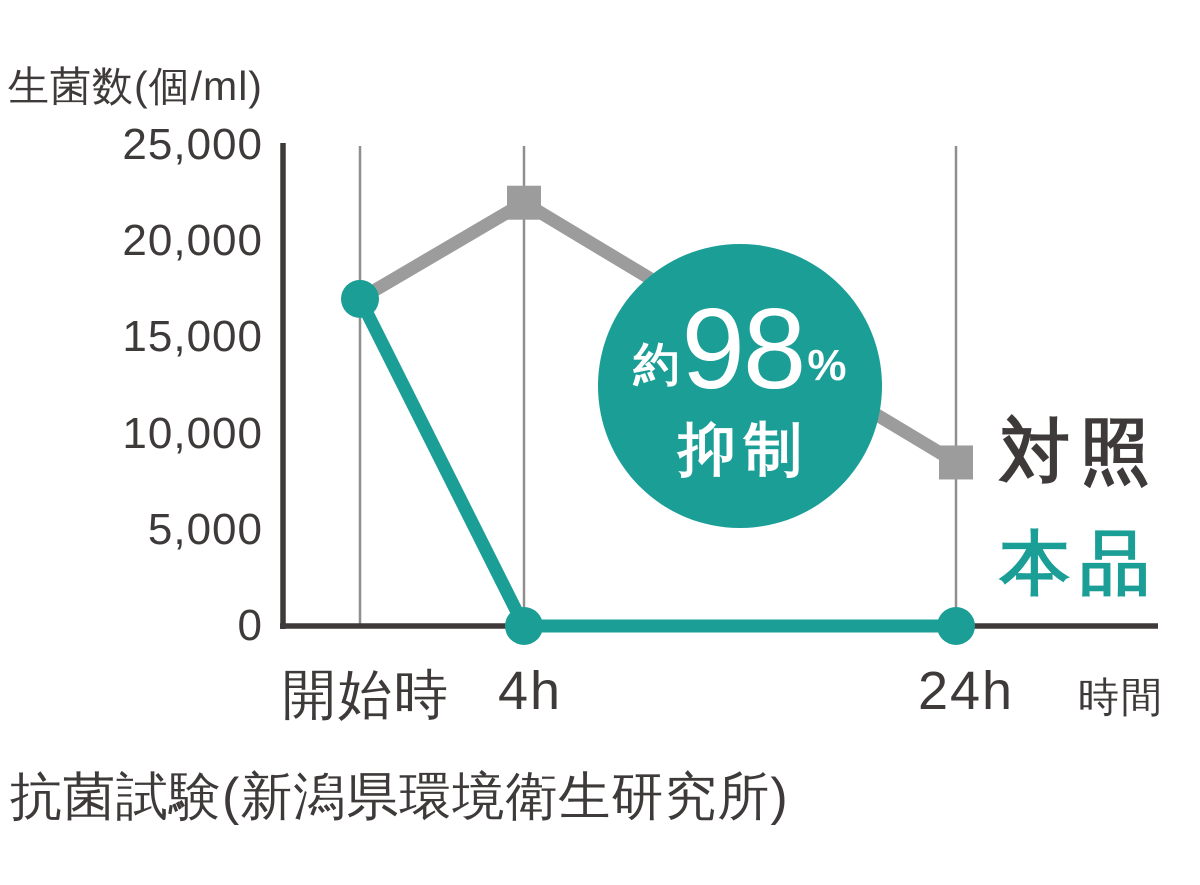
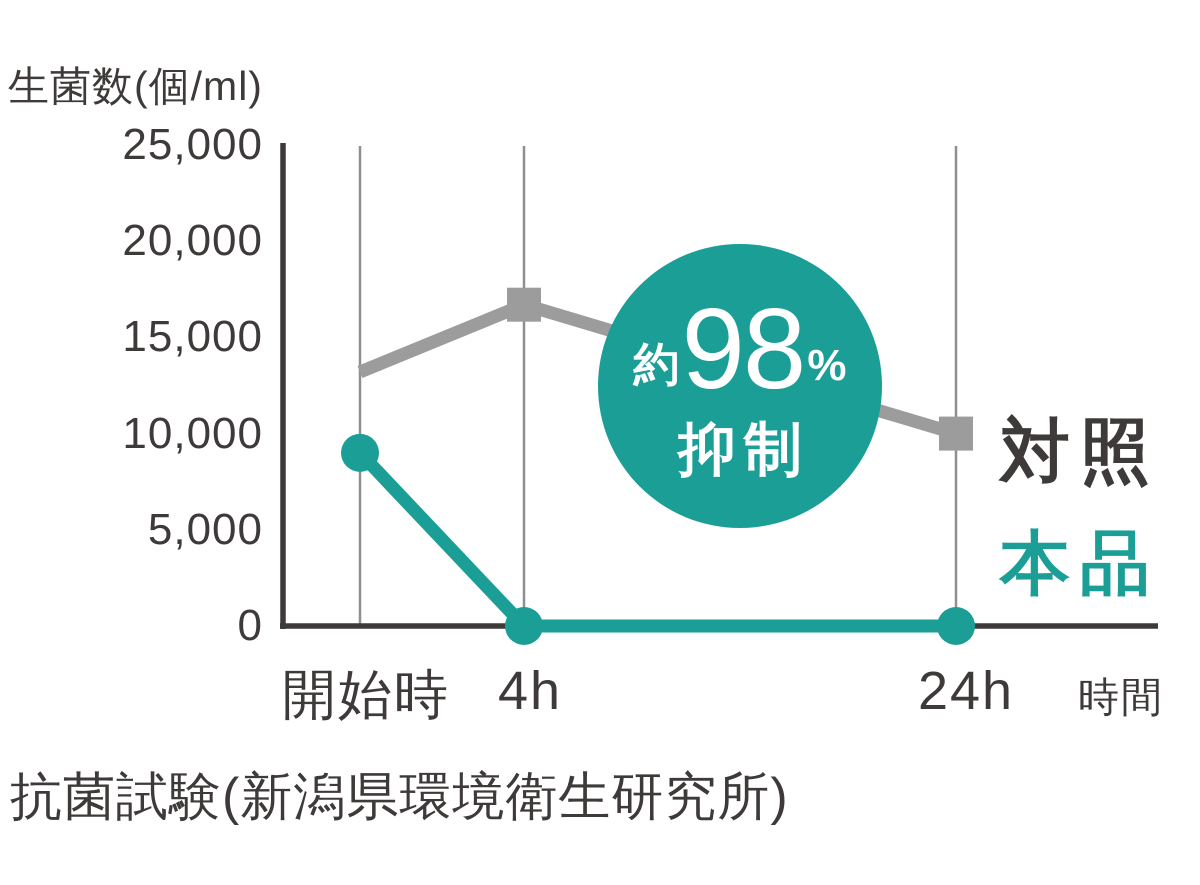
対照/開始時: 17000 -> 13200
本品/開始時: 17000 -> 9000
対照/4h: 22000 -> 16700
対照/24h: 8500 -> 10000
